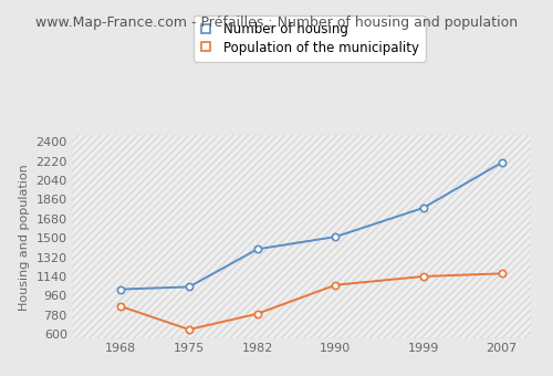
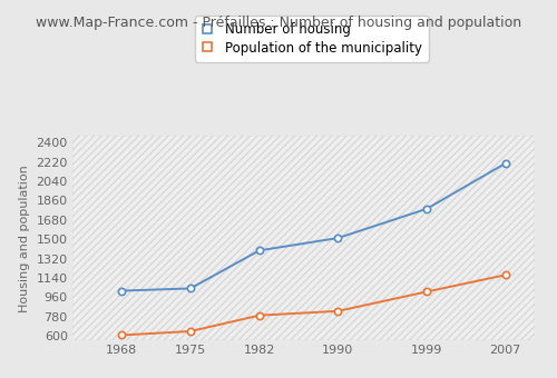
Population of the municipality/1968: 860 -> 610
Population of the municipality/1990: 1060 -> 830
Population of the municipality/1999: 1140 -> 1010
